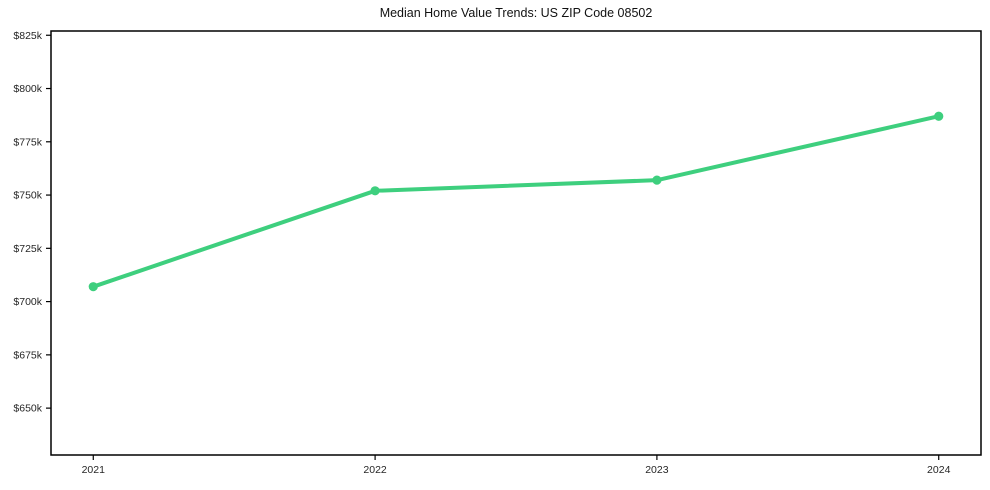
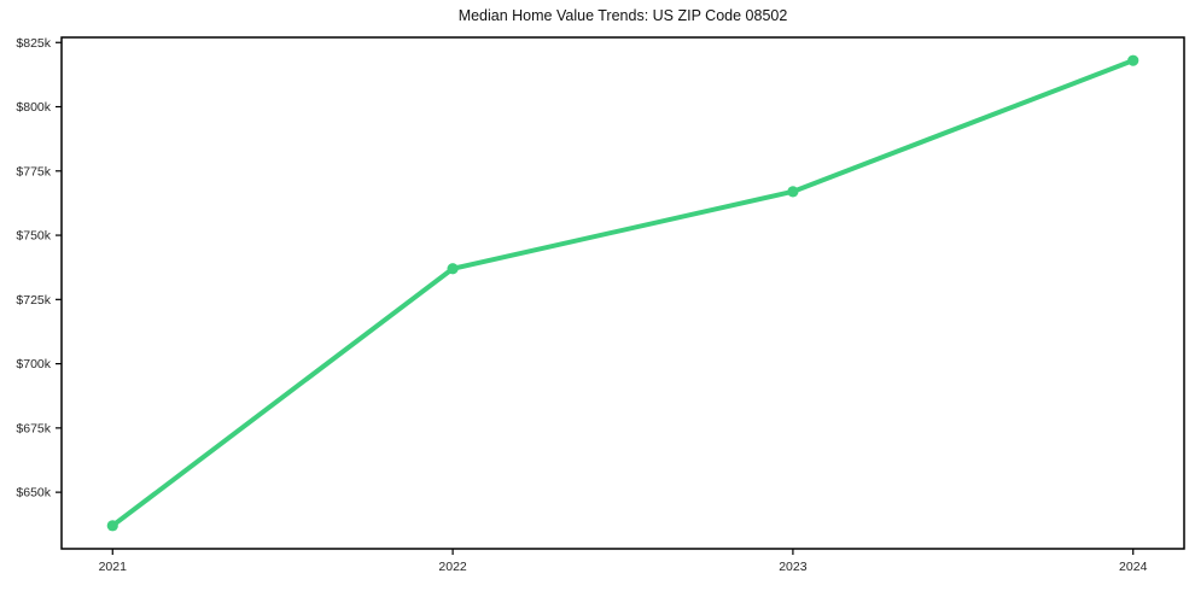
2021: $707k -> $637k
2022: $752k -> $737k
2023: $757k -> $767k
2024: $787k -> $818k
